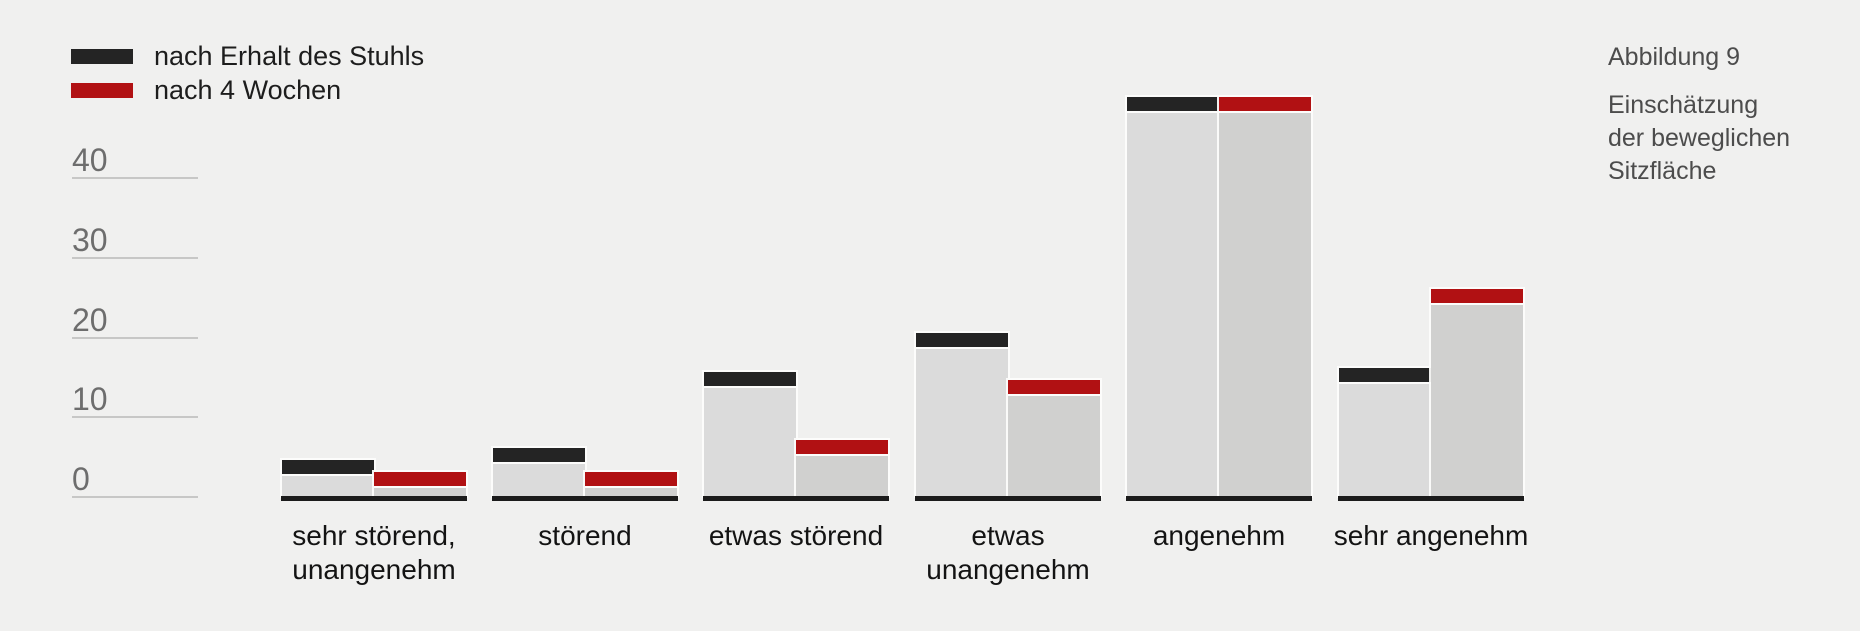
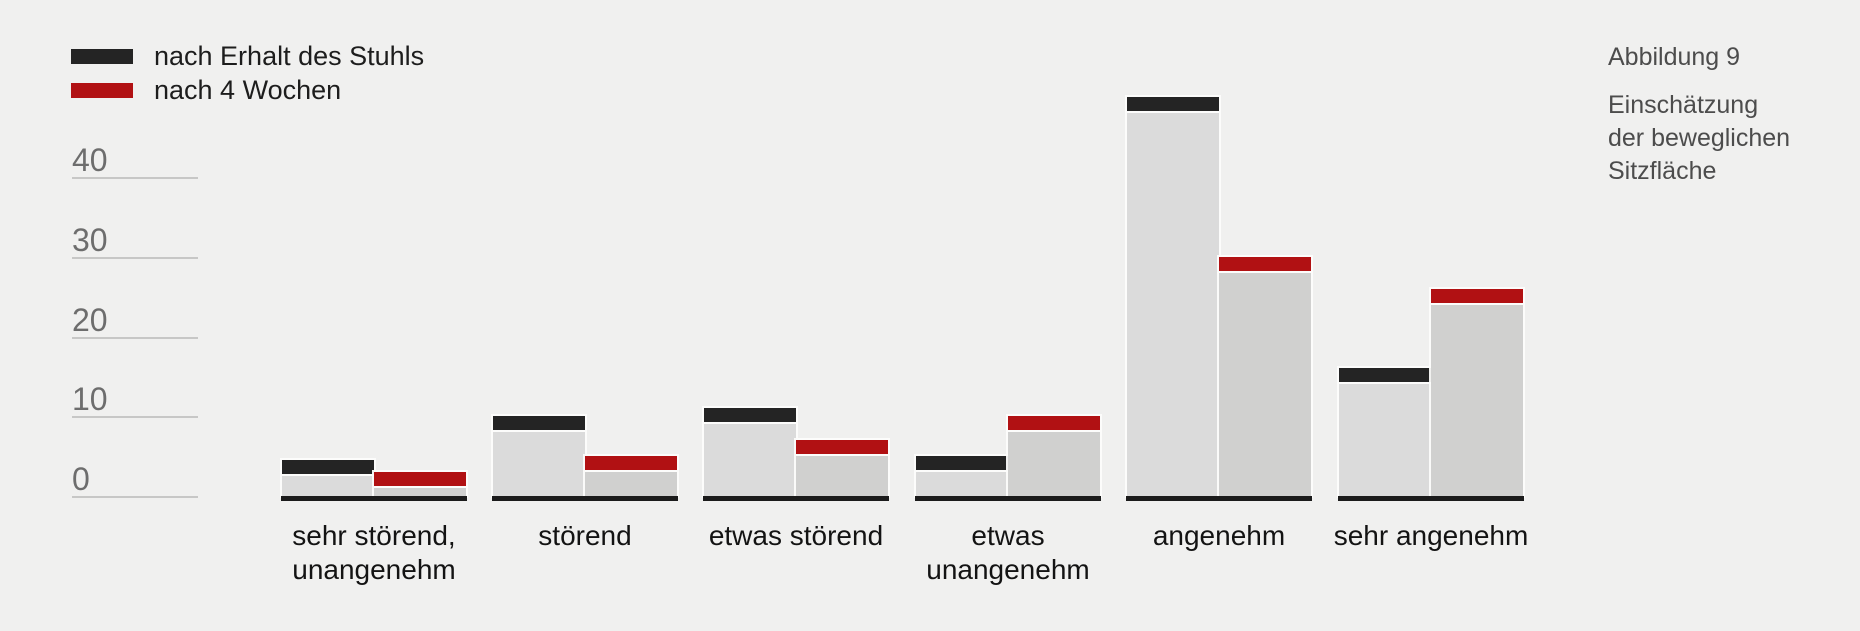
nach Erhalt des Stuhls/störend: 6 -> 10
nach 4 Wochen/störend: 3 -> 5
nach Erhalt des Stuhls/etwas störend: 16 -> 11
nach Erhalt des Stuhls/etwas unangenehm: 20 -> 5
nach 4 Wochen/etwas unangenehm: 14 -> 10
nach 4 Wochen/angenehm: 50 -> 30
